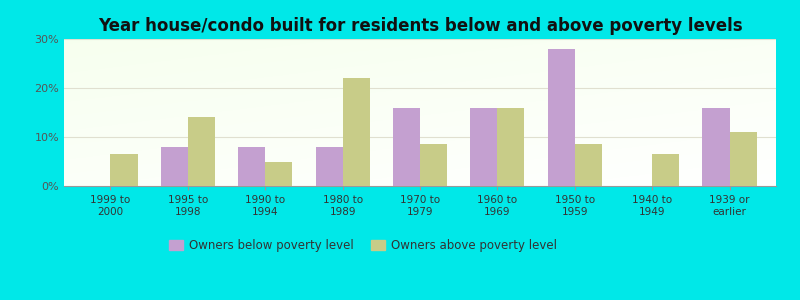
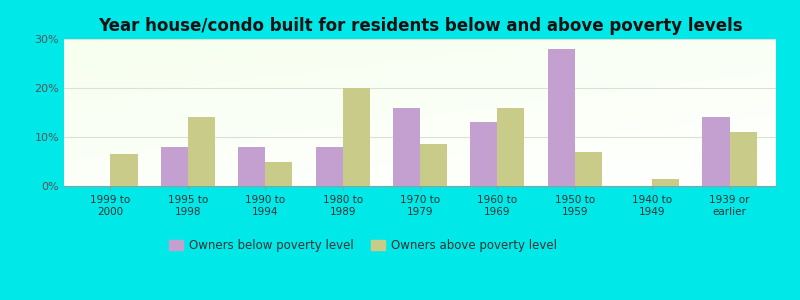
Owners above poverty level/1980 to 1989: 22.0% -> 20.0%
Owners below poverty level/1960 to 1969: 16% -> 13%
Owners above poverty level/1950 to 1959: 8.5% -> 7.0%
Owners above poverty level/1940 to 1949: 6.5% -> 1.5%
Owners below poverty level/1939 or earlier: 16% -> 14%
